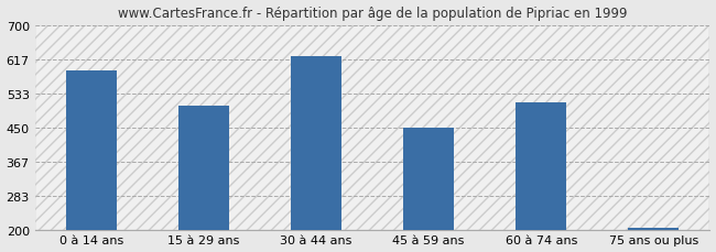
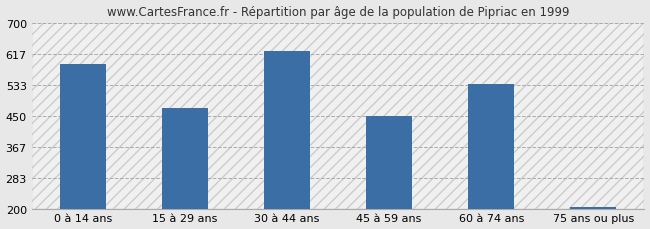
15 à 29 ans: 503 -> 470
60 à 74 ans: 511 -> 535
